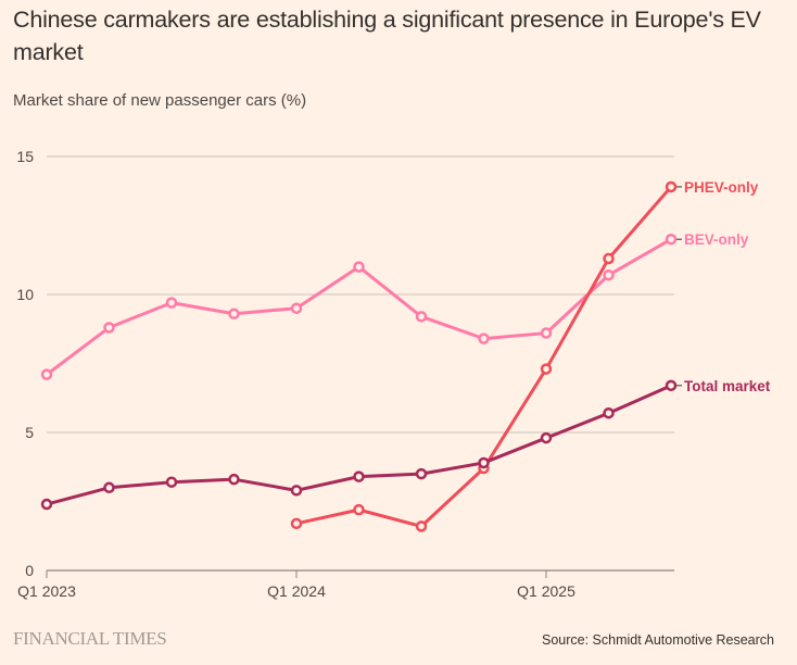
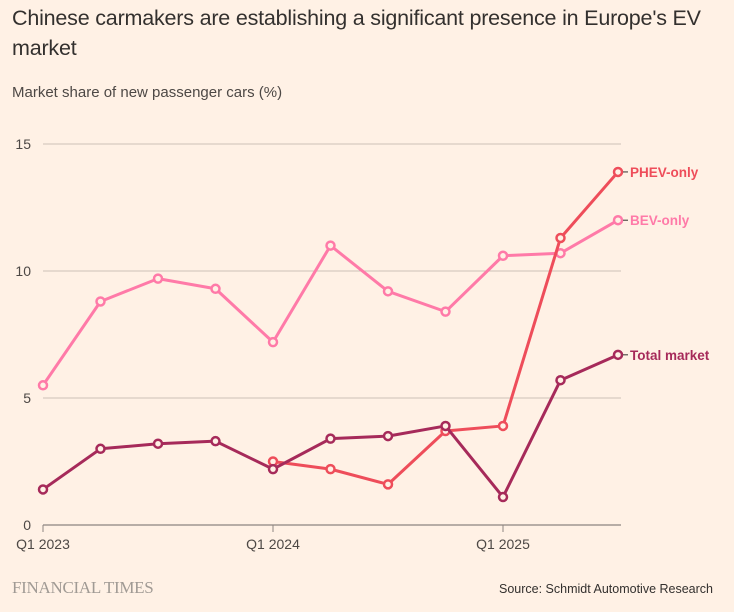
BEV-only/Q1 2023: 7.1 -> 5.5
Total market/Q1 2023: 2.4 -> 1.4
BEV-only/Q1 2024: 9.5 -> 7.2
PHEV-only/Q1 2024: 1.7 -> 2.5
Total market/Q1 2024: 2.9 -> 2.2
BEV-only/Q1 2025: 8.6 -> 10.6
PHEV-only/Q1 2025: 7.3 -> 3.9
Total market/Q1 2025: 4.8 -> 1.1
